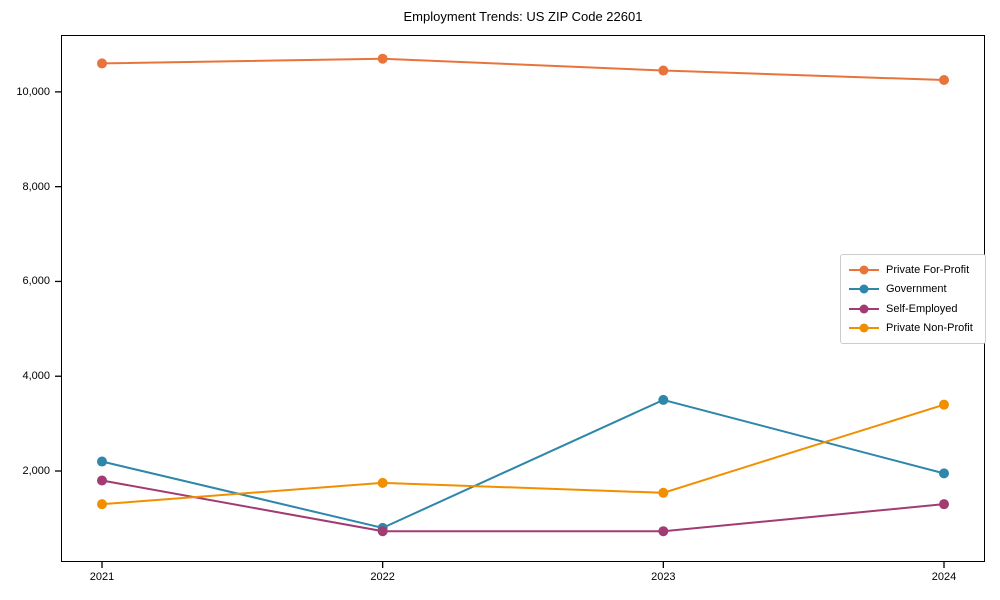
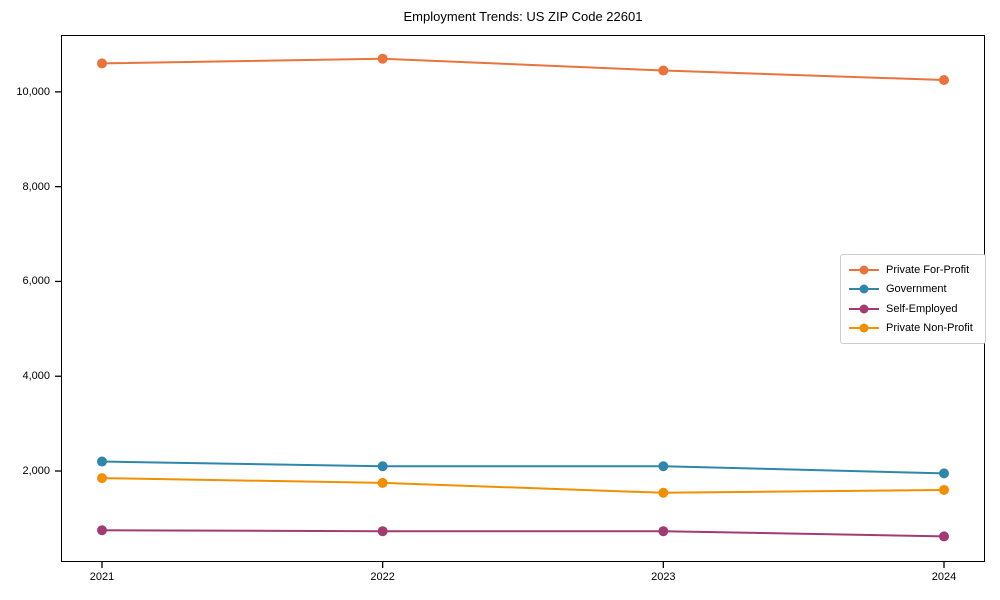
Self-Employed/2021: 1800 -> 800
Private Non-Profit/2021: 1300 -> 1800
Government/2022: 800 -> 2100
Government/2023: 3500 -> 2100
Self-Employed/2024: 1300 -> 600
Private Non-Profit/2024: 3400 -> 1600
